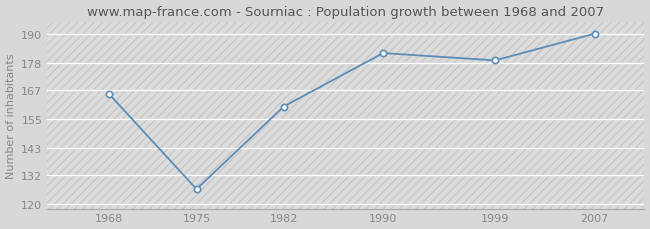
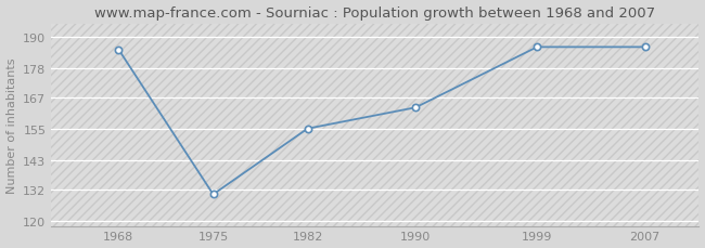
1968: 165 -> 185
1975: 126 -> 130
1982: 160 -> 155
1990: 182 -> 163
1999: 179 -> 186
2007: 190 -> 186
